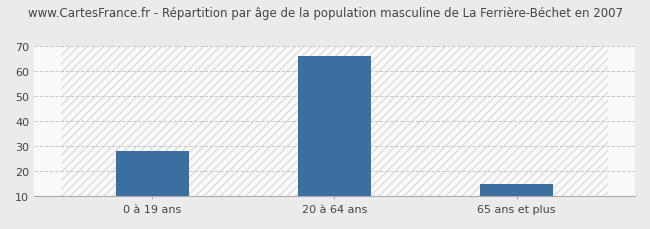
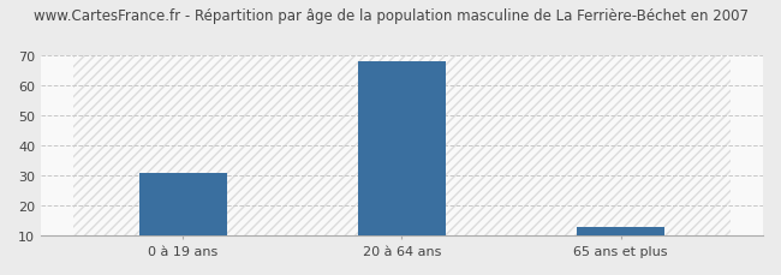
0 à 19 ans: 28 -> 31
20 à 64 ans: 66 -> 68
65 ans et plus: 15 -> 13
